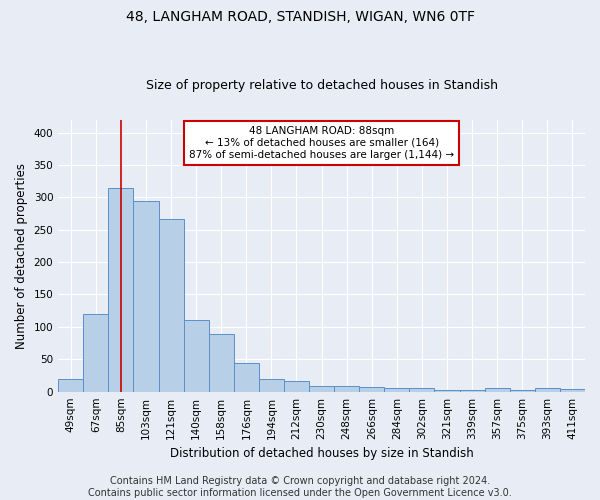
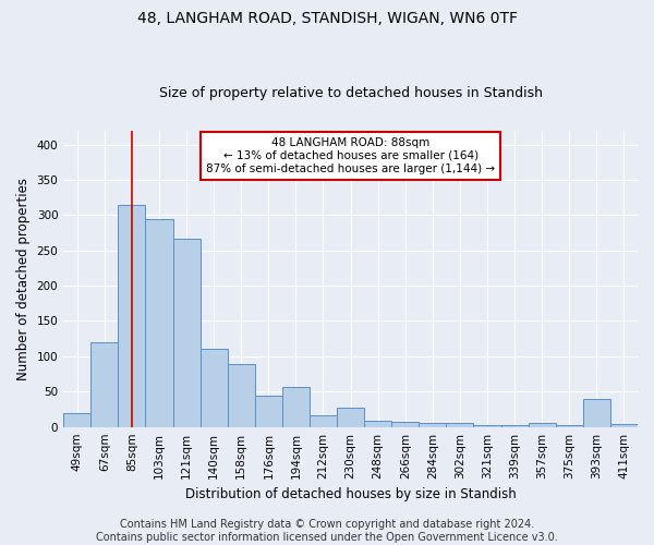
194sqm: 20 -> 56
230sqm: 9 -> 28
393sqm: 5 -> 40
